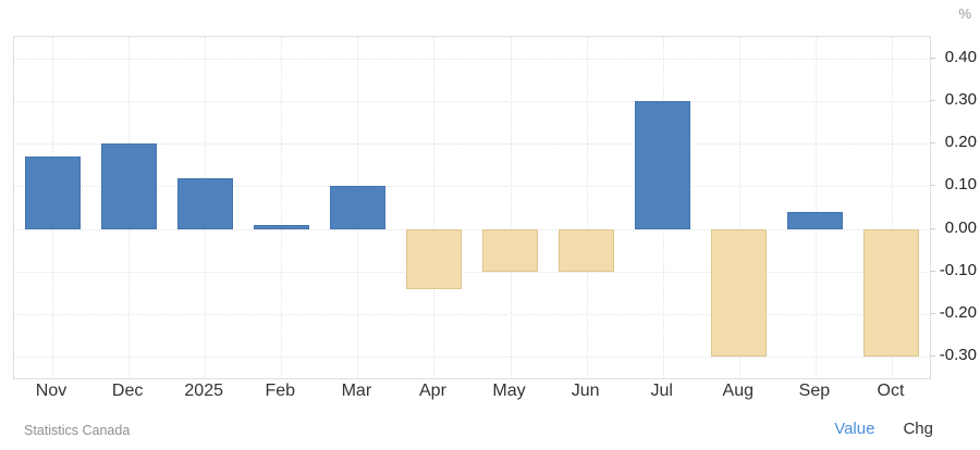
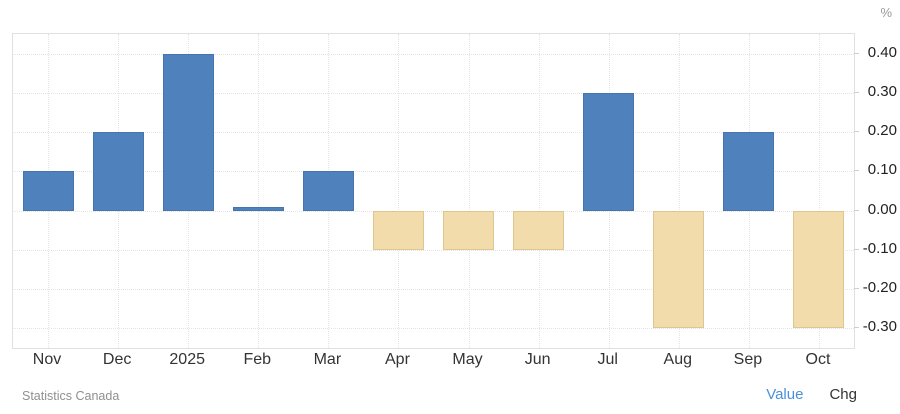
Nov: 0.17 -> 0.10
2025: 0.12 -> 0.40
Apr: -0.14 -> -0.10
Sep: 0.04 -> 0.20
